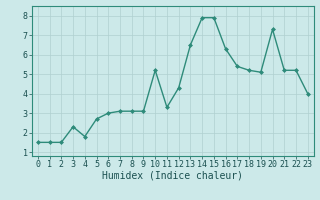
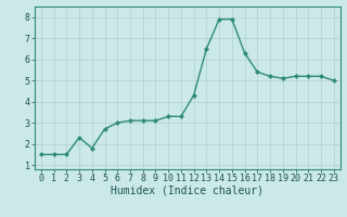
10: 5.2 -> 3.3
20: 7.3 -> 5.2
23: 4.0 -> 5.0
